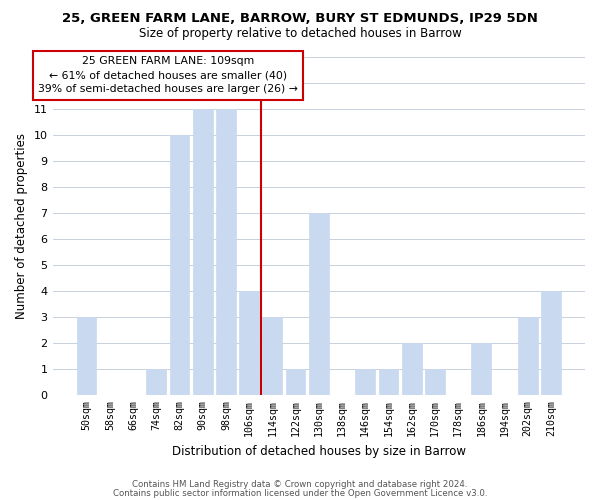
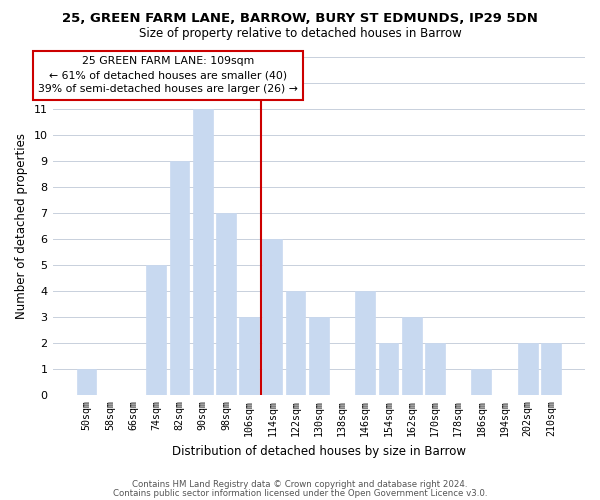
50sqm: 3 -> 1
74sqm: 1 -> 5
82sqm: 10 -> 9
98sqm: 11 -> 7
106sqm: 4 -> 3
114sqm: 3 -> 6
122sqm: 1 -> 4
130sqm: 7 -> 3
146sqm: 1 -> 4
154sqm: 1 -> 2
162sqm: 2 -> 3
170sqm: 1 -> 2
186sqm: 2 -> 1
202sqm: 3 -> 2
210sqm: 4 -> 2
